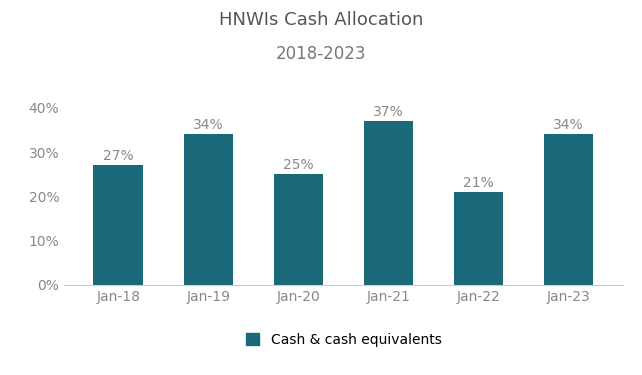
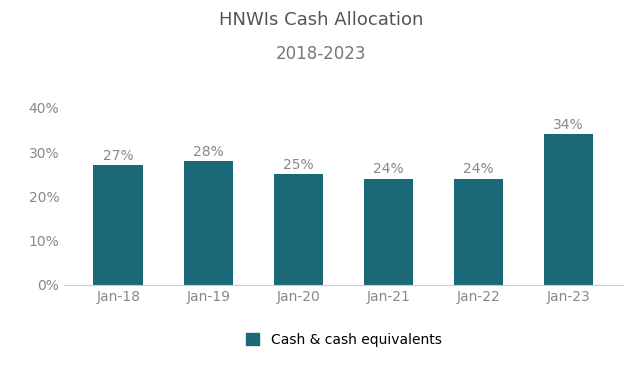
Jan-19: 34% -> 28%
Jan-21: 37% -> 24%
Jan-22: 21% -> 24%
